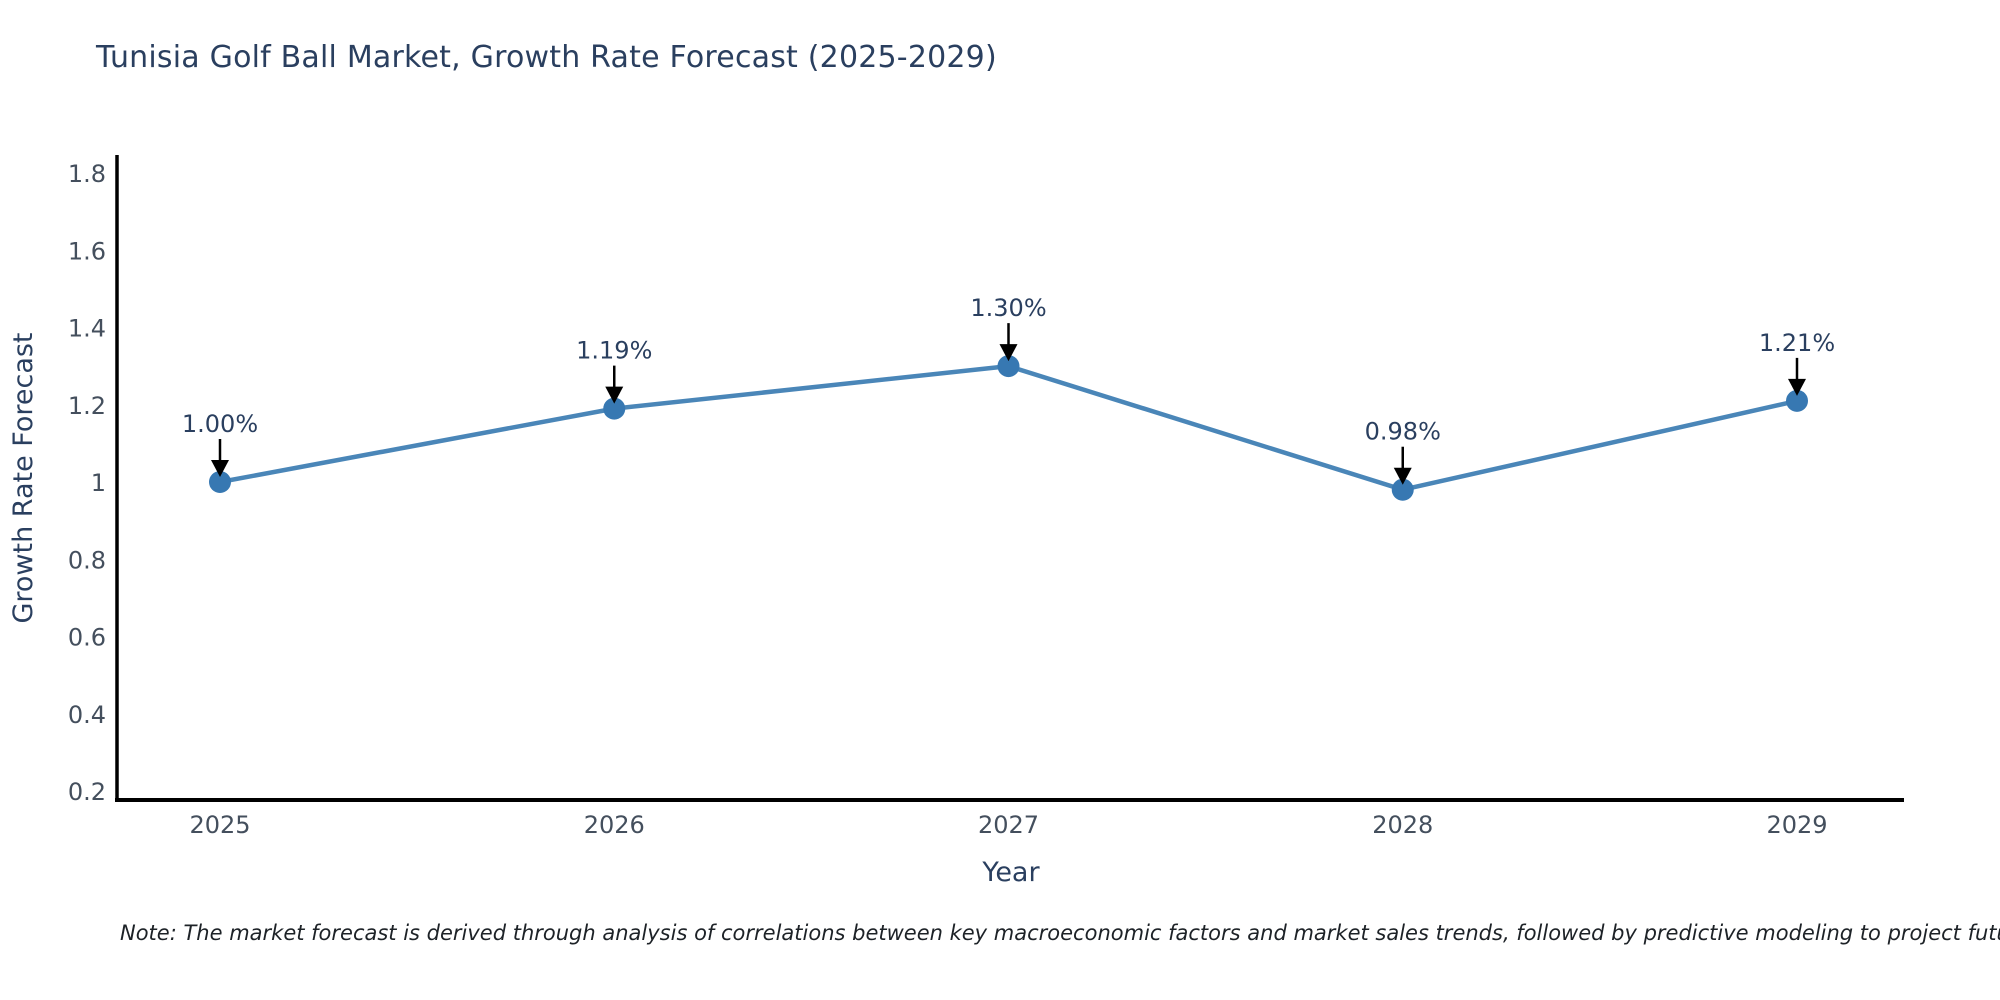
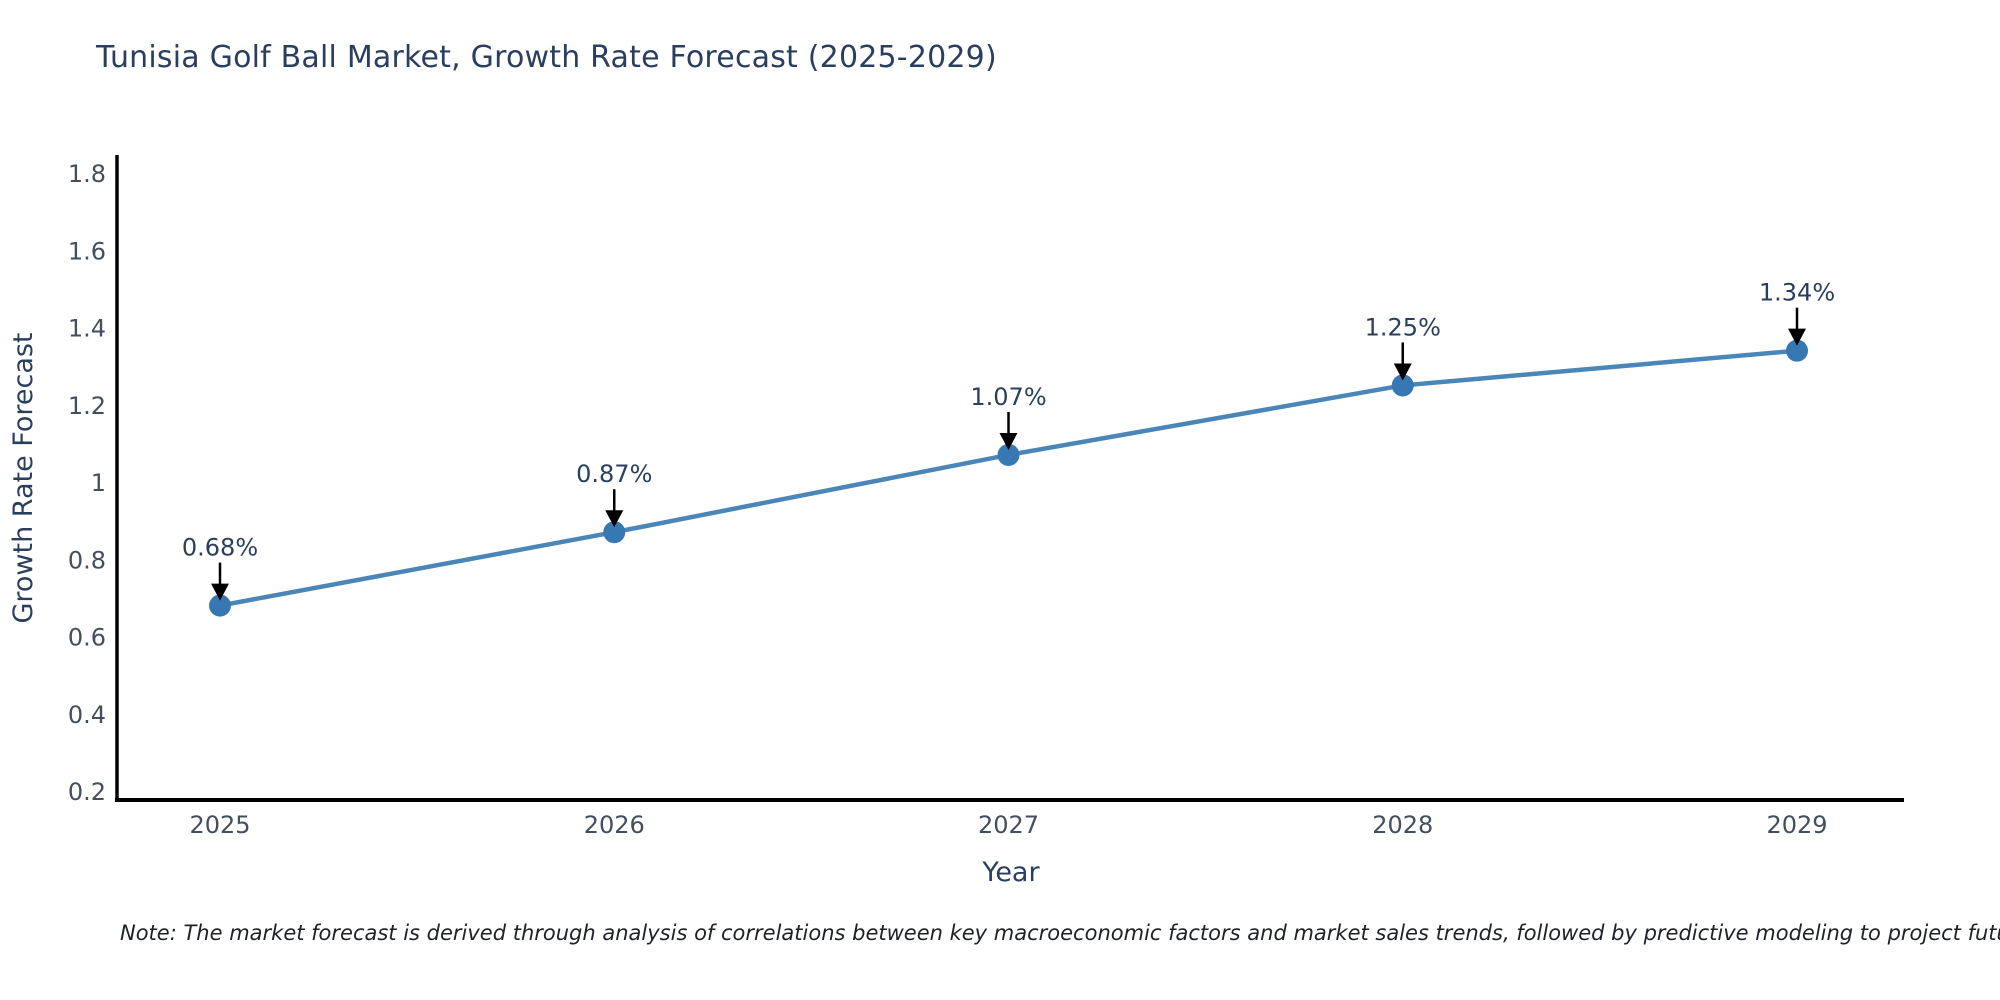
2025: 1.00% -> 0.68%
2026: 1.19% -> 0.87%
2027: 1.30% -> 1.07%
2028: 0.98% -> 1.25%
2029: 1.21% -> 1.34%
